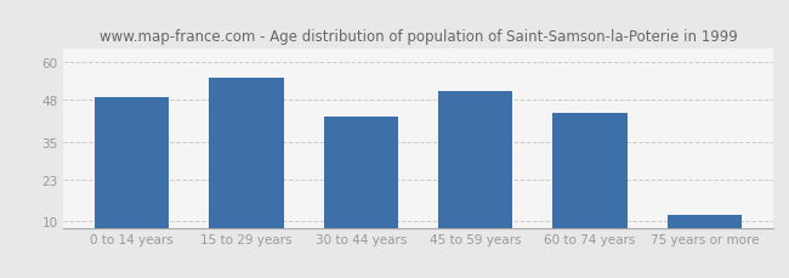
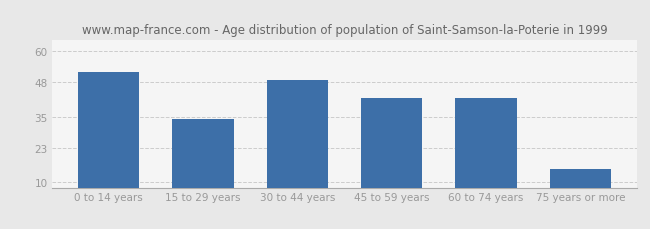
0 to 14 years: 49 -> 52
15 to 29 years: 55 -> 34
30 to 44 years: 43 -> 49
45 to 59 years: 51 -> 42
60 to 74 years: 44 -> 42
75 years or more: 12 -> 15
